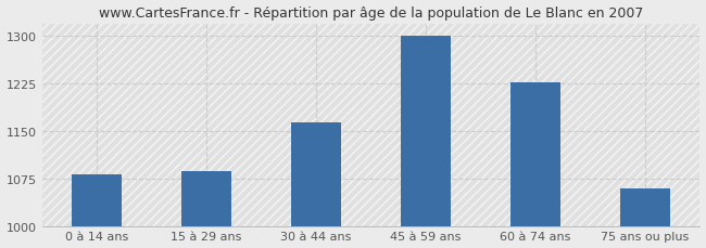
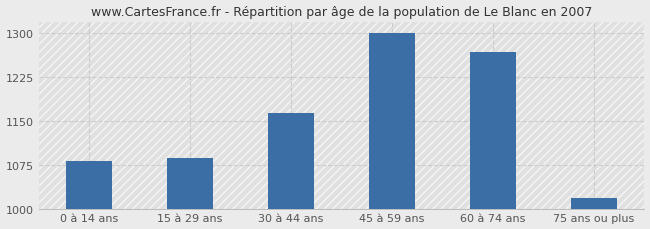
60 à 74 ans: 1226 -> 1268
75 ans ou plus: 1060 -> 1018
